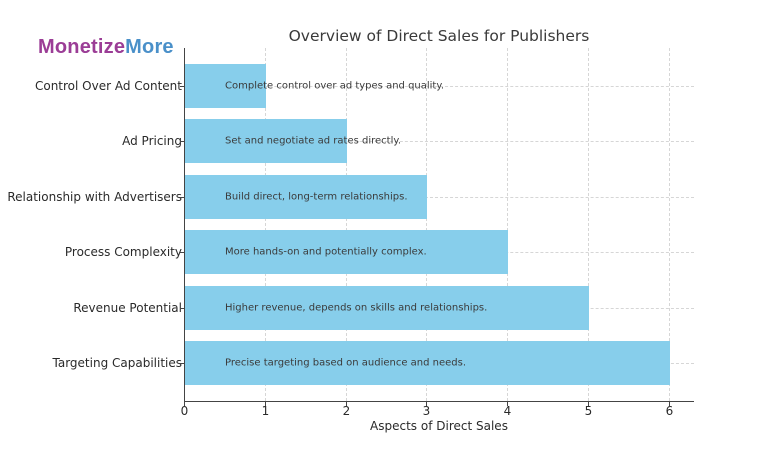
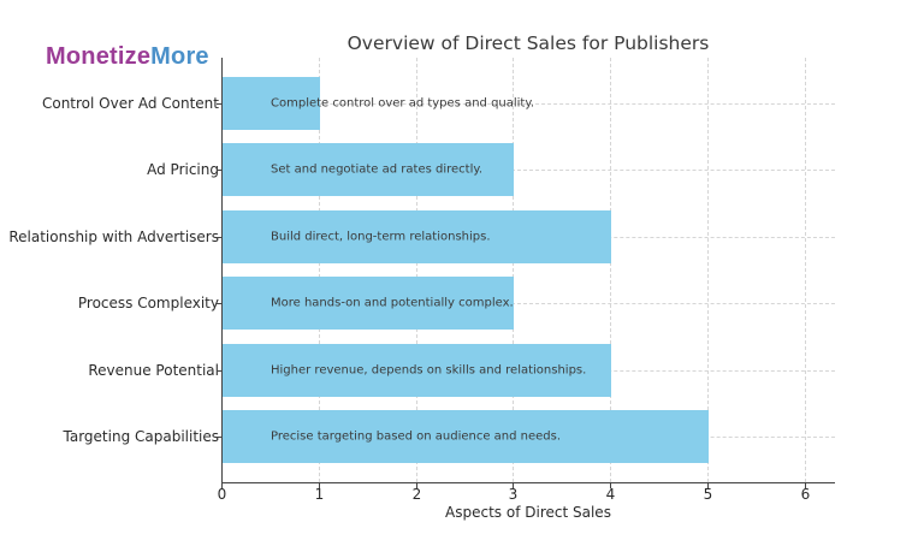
Ad Pricing: 2 -> 3
Relationship with Advertisers: 3 -> 4
Process Complexity: 4 -> 3
Revenue Potential: 5 -> 4
Targeting Capabilities: 6 -> 5
